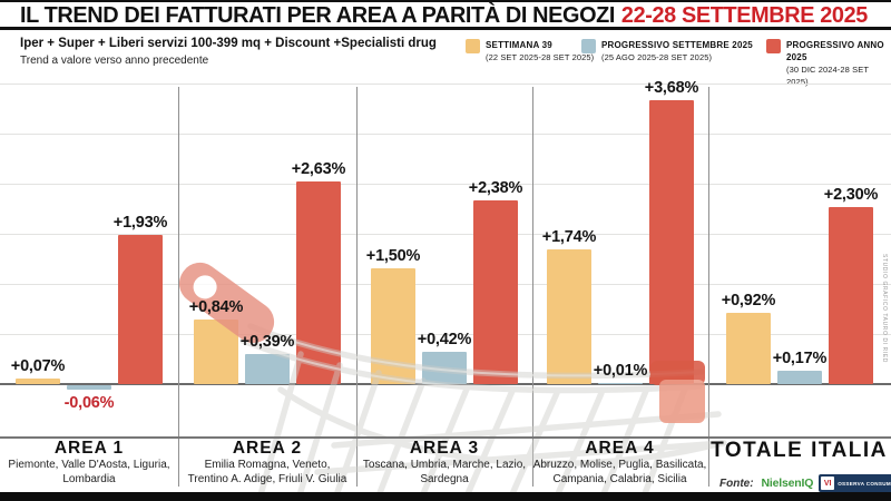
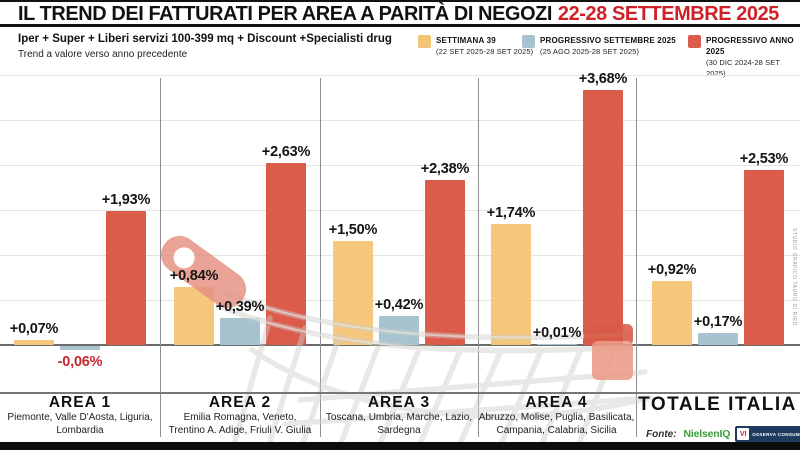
PROGRESSIVO ANNO 2025/TOTALE ITALIA: +2,30% -> +2,53%
